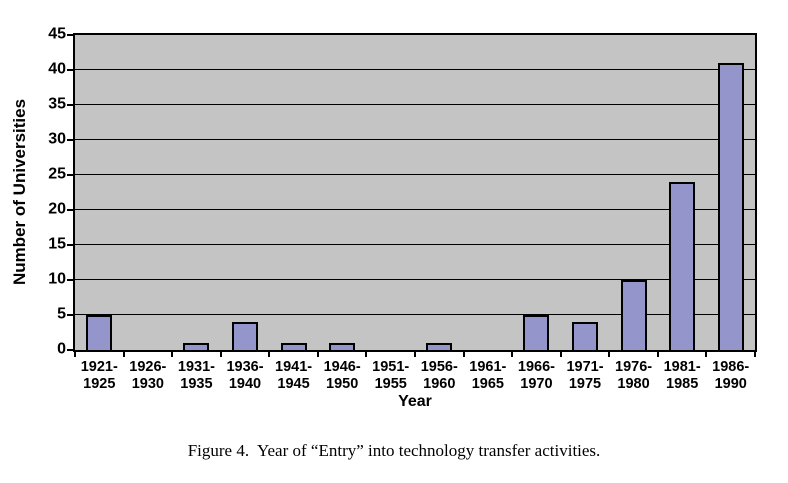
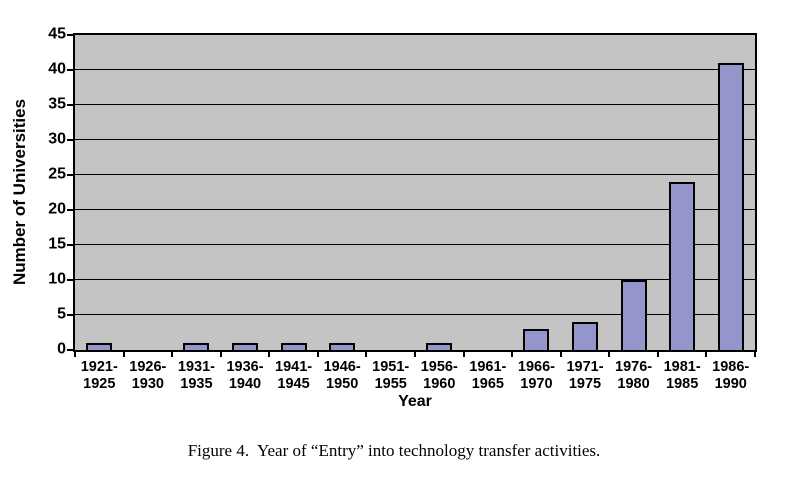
1921-1925: 5 -> 1
1936-1940: 4 -> 1
1966-1970: 5 -> 3
